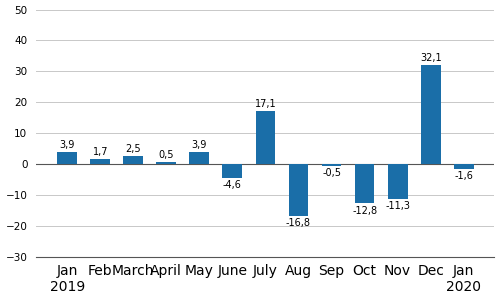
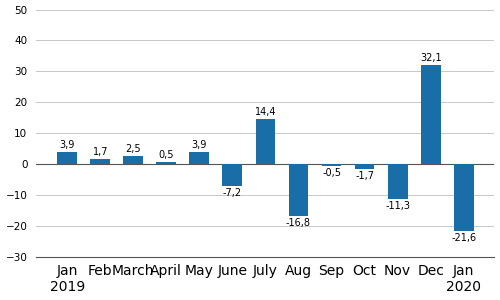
June: -4,6 -> -7,2
July: 17,1 -> 14,4
Oct: -12,8 -> -1,7
Jan 2020: -1,6 -> -21,6
